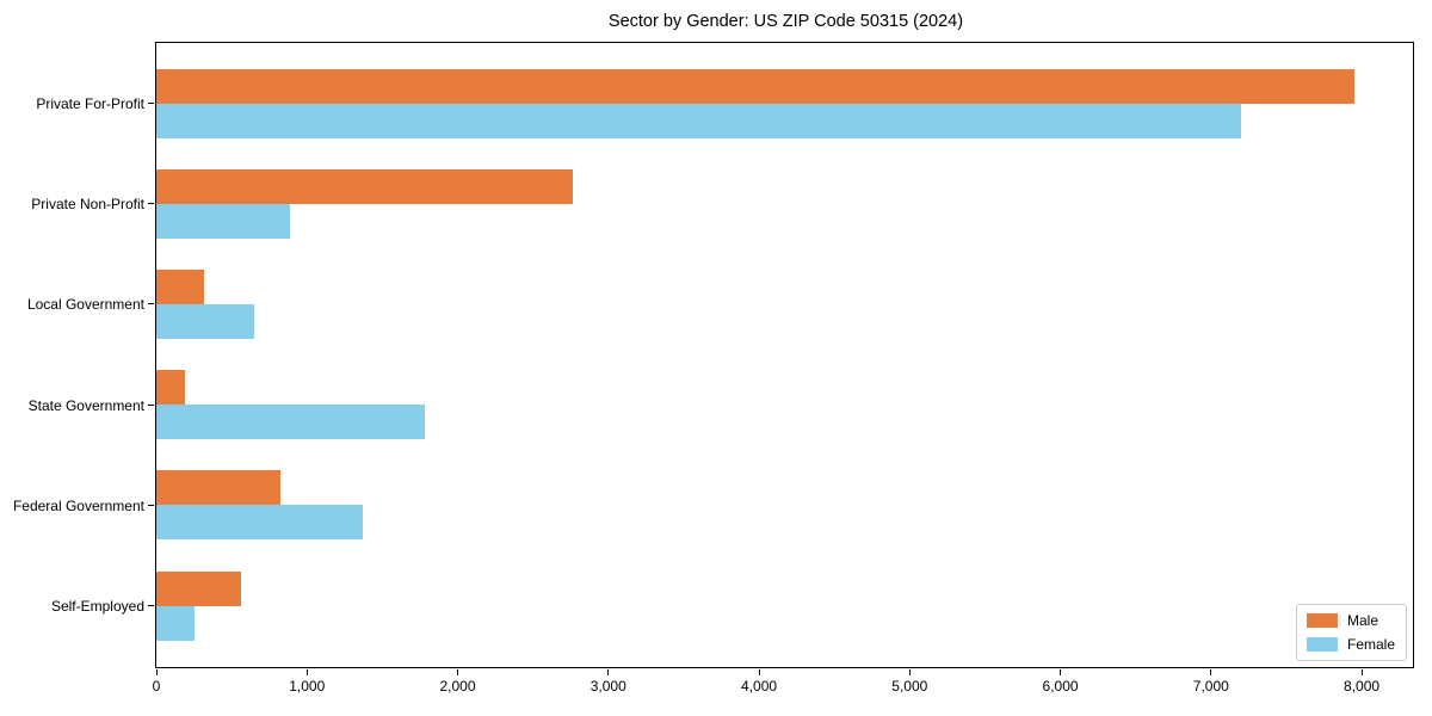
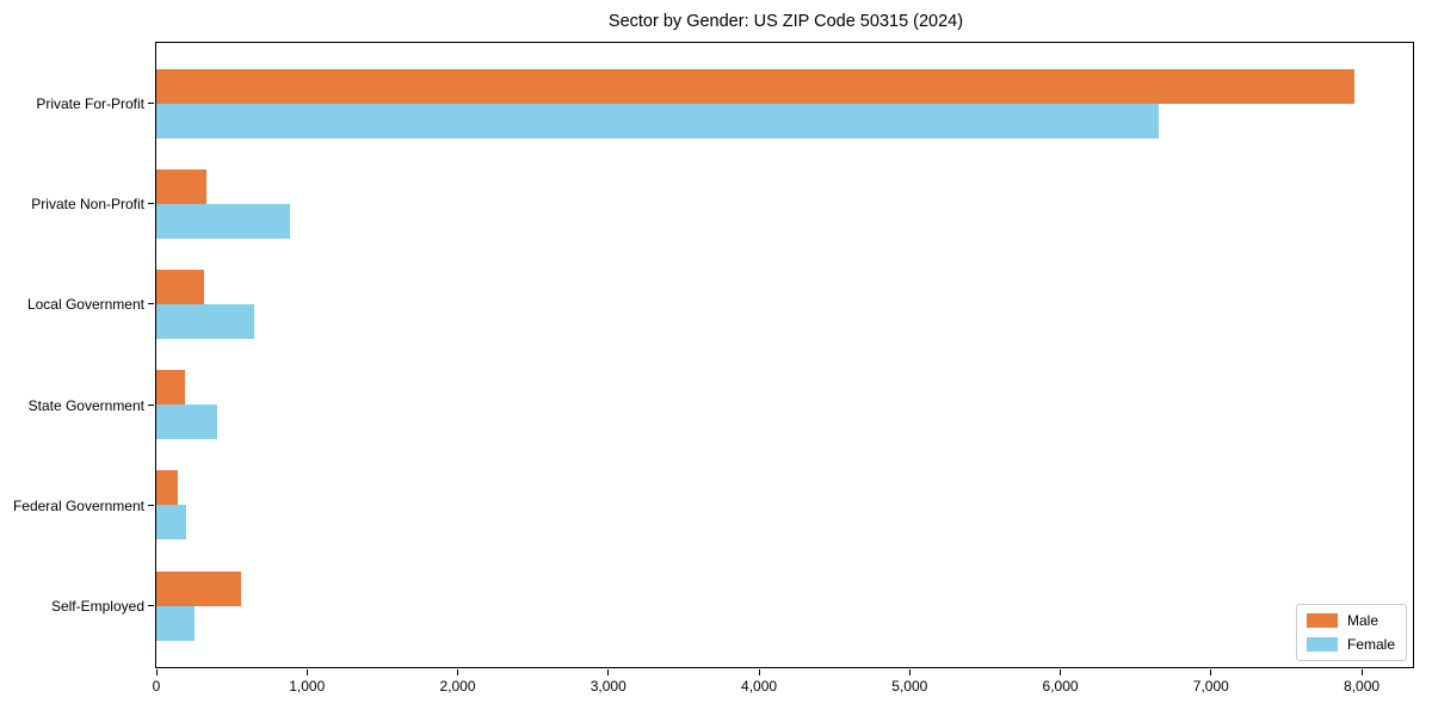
Female/Private For-Profit: 7200 -> 6650
Male/Private Non-Profit: 2760 -> 330
Female/State Government: 1780 -> 400
Male/Federal Government: 820 -> 140
Female/Federal Government: 1370 -> 200
